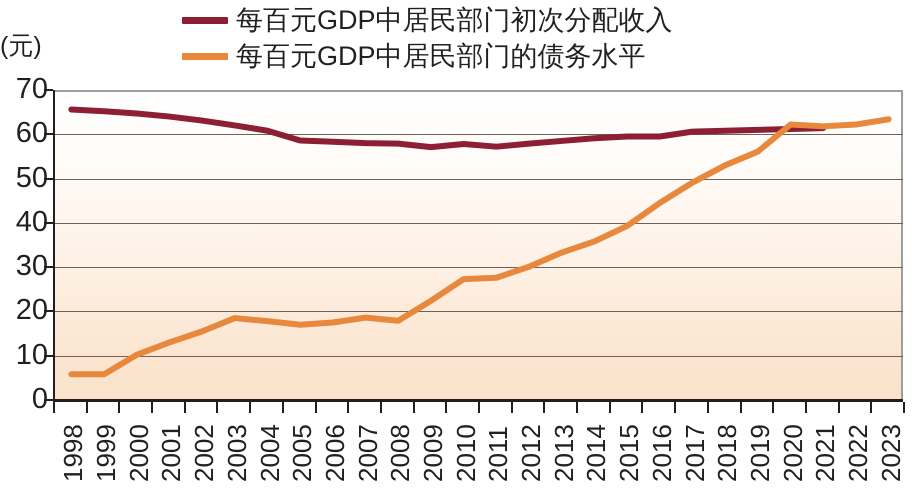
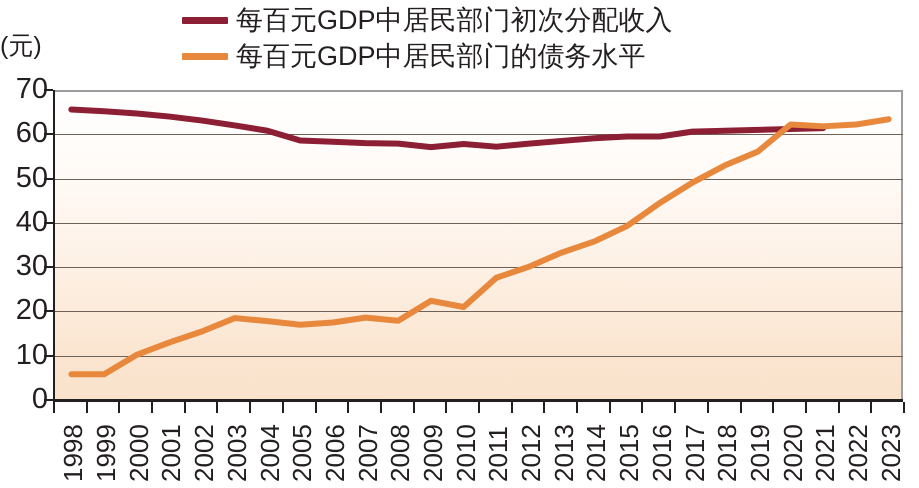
每百元GDP中居民部门的债务水平/2010: 27 -> 21
